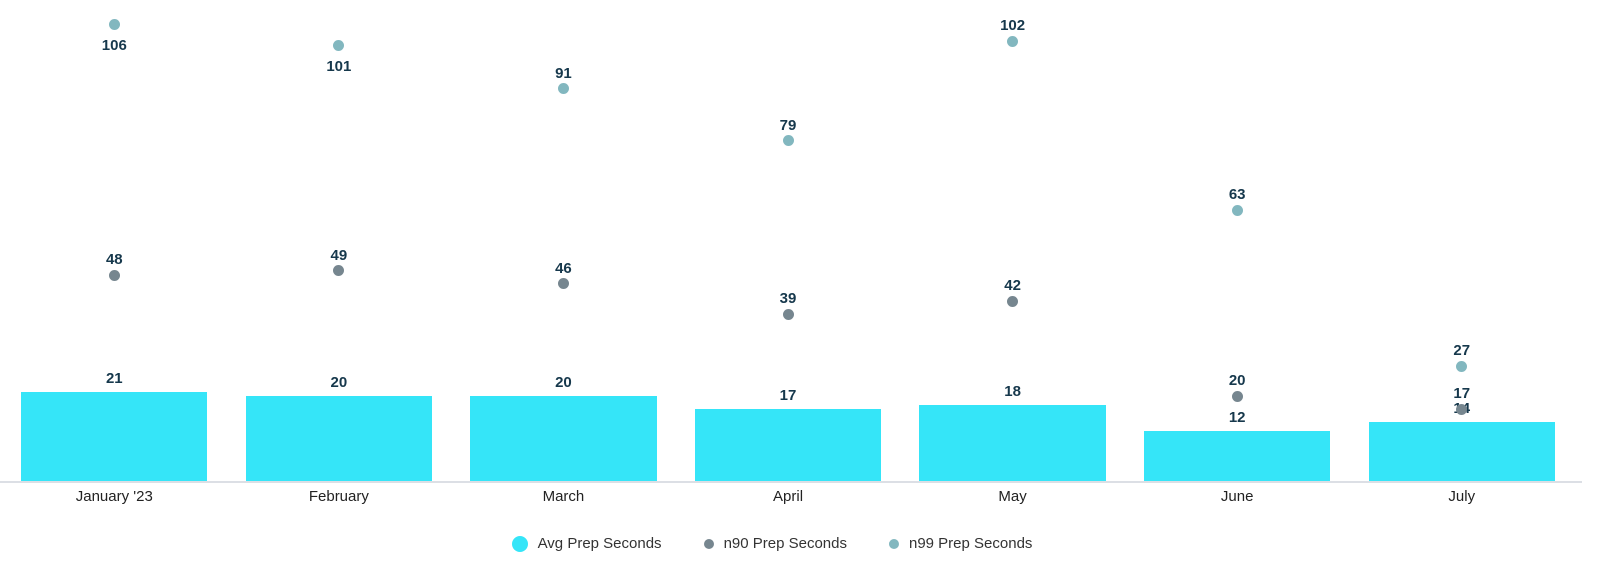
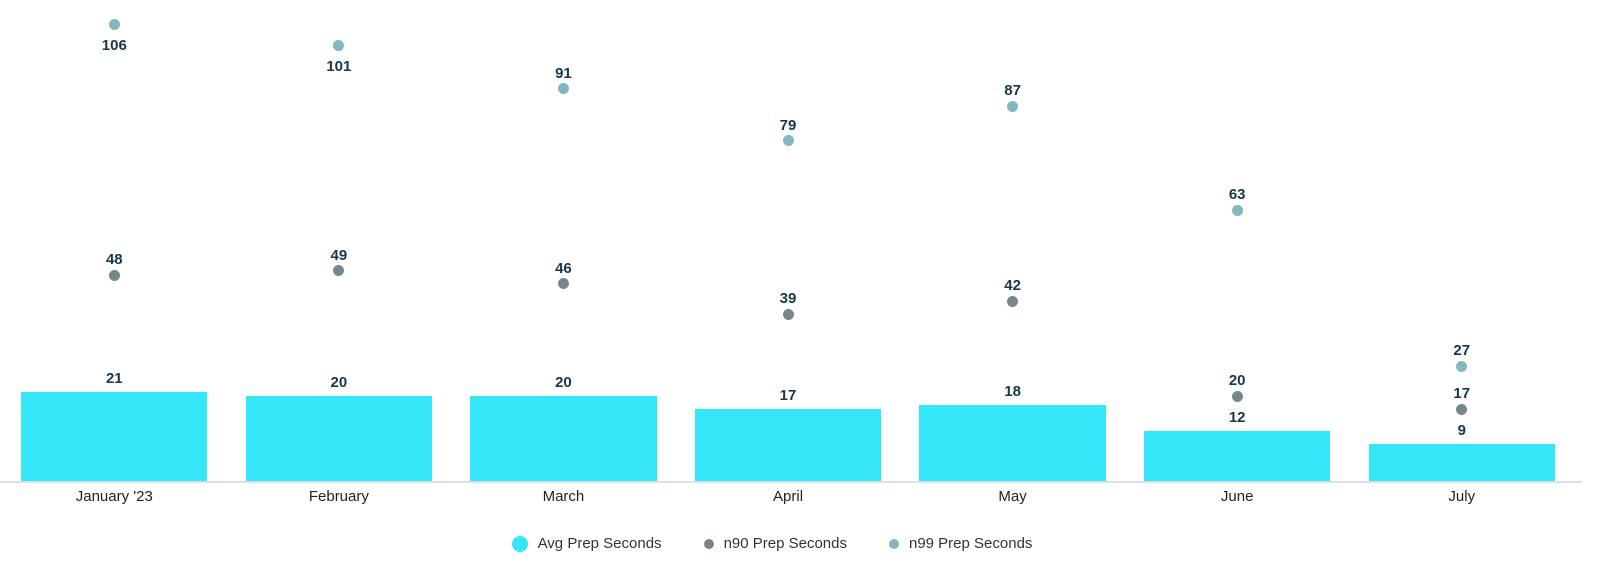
n99 Prep Seconds/May: 102 -> 87
Avg Prep Seconds/July: 14 -> 9
